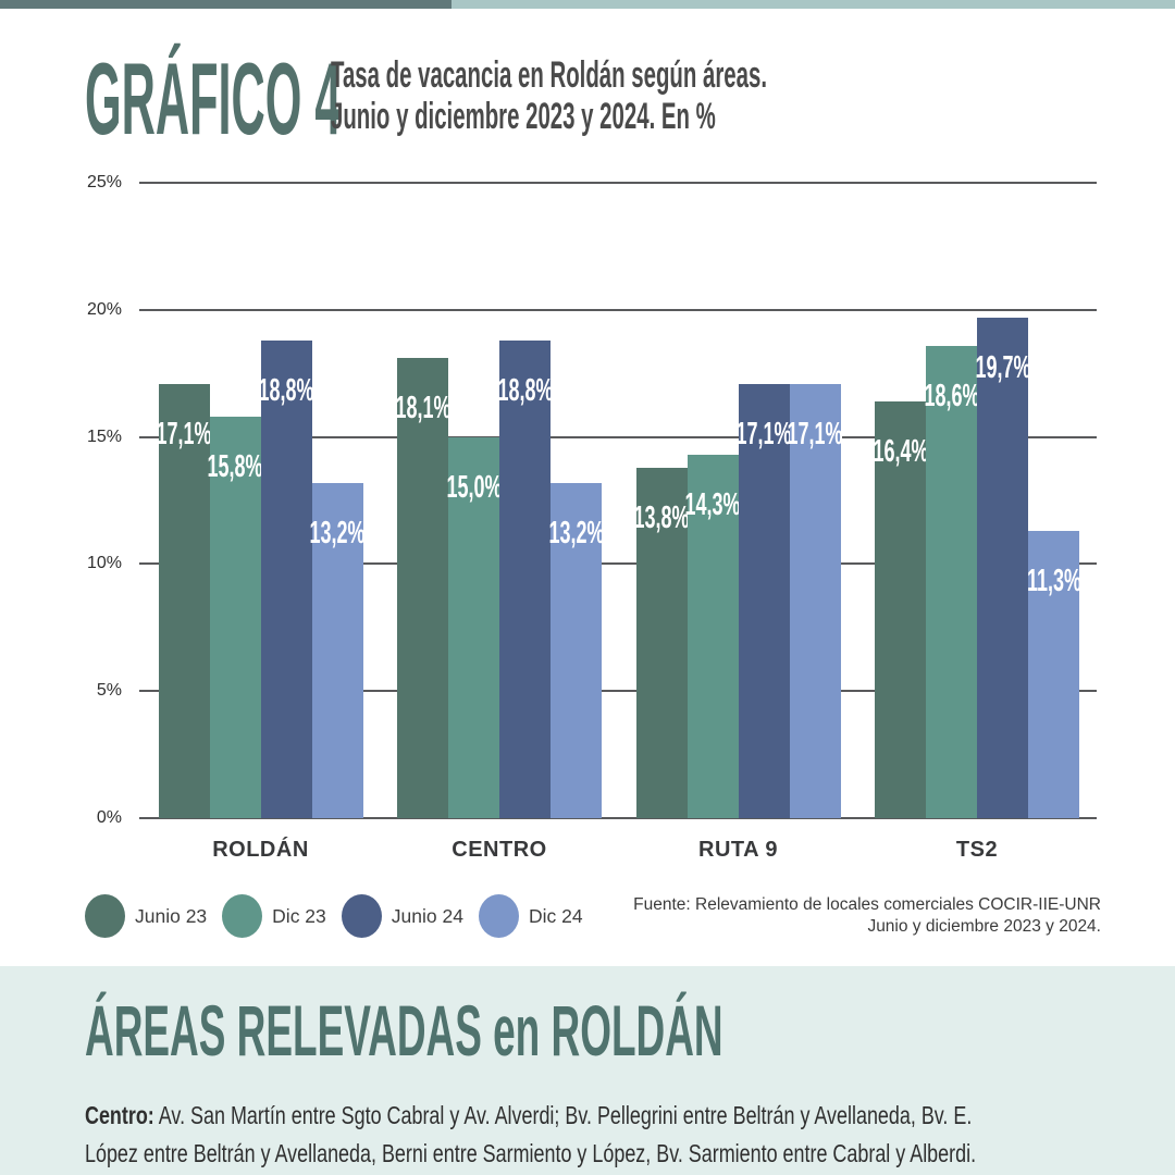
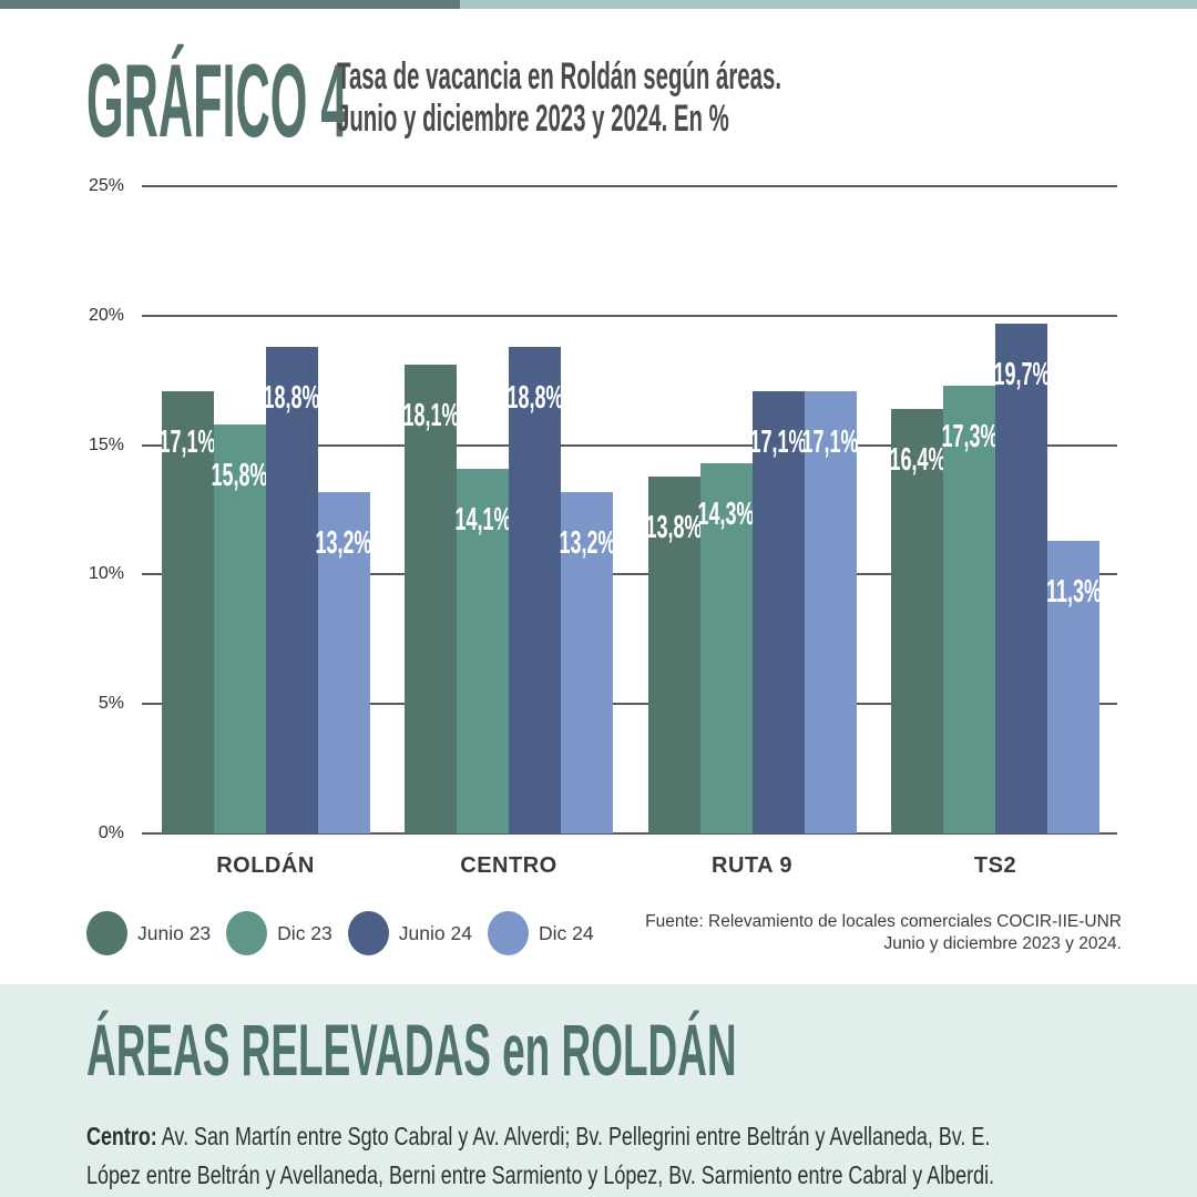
Dic 23/CENTRO: 15,0% -> 14,1%
Dic 23/TS2: 18,6% -> 17,3%
